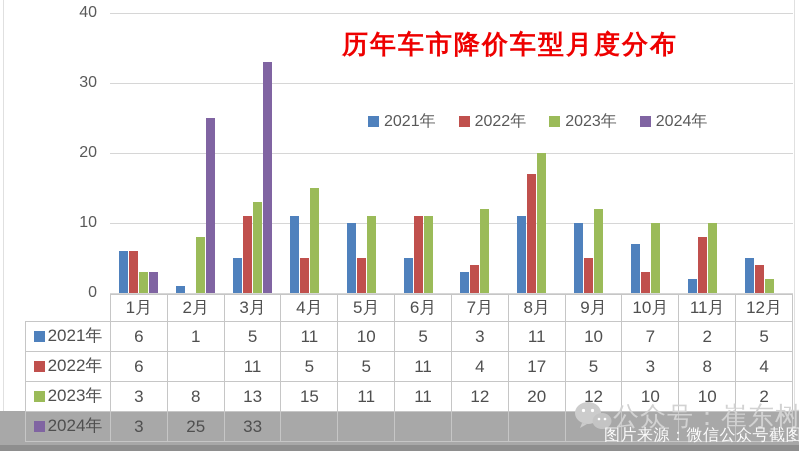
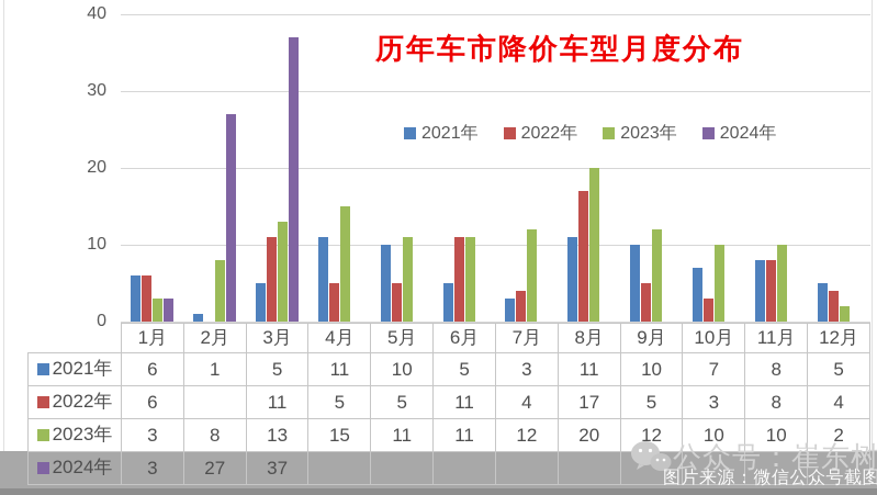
2024年/2月: 25 -> 27
2024年/3月: 33 -> 37
2021年/11月: 2 -> 8
